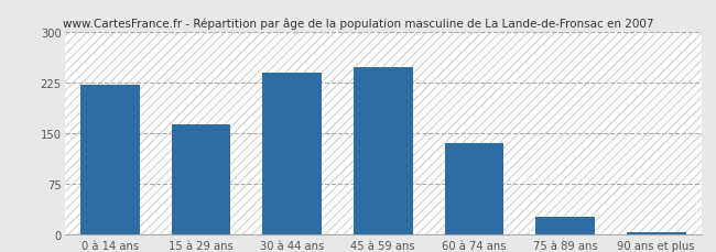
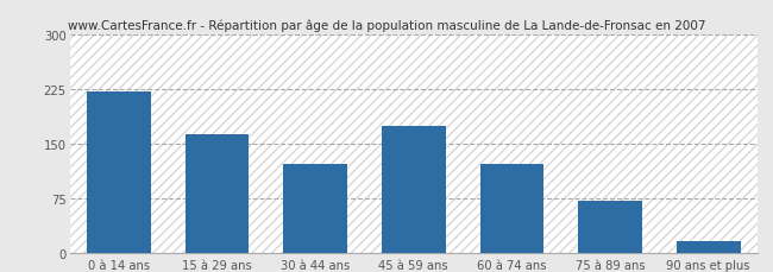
30 à 44 ans: 240 -> 122
45 à 59 ans: 248 -> 174
60 à 74 ans: 135 -> 122
75 à 89 ans: 26 -> 72
90 ans et plus: 3 -> 16
